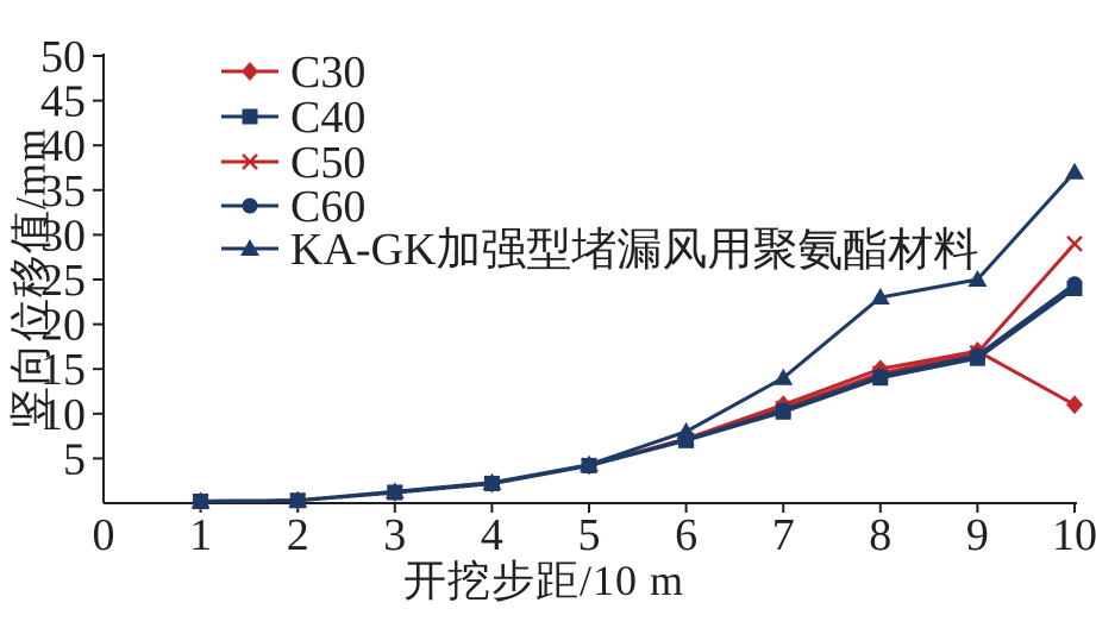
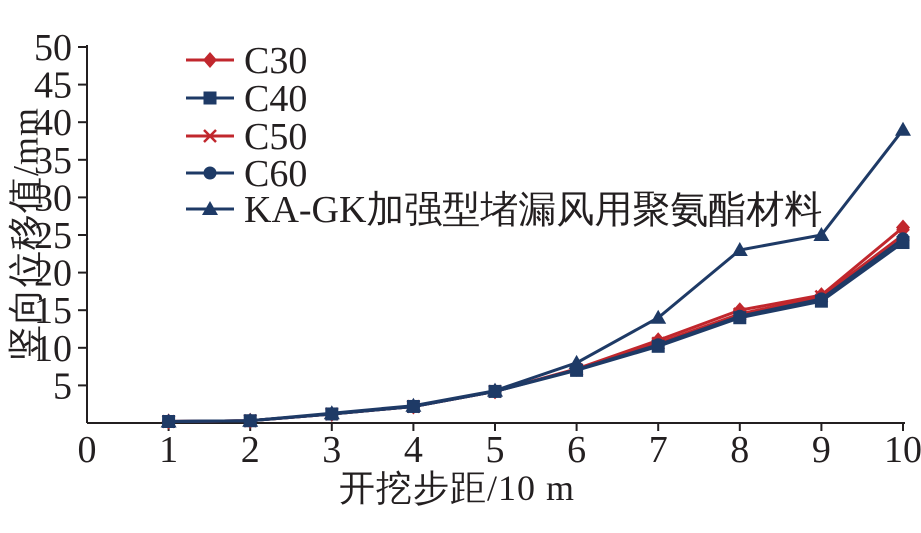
C30/10: 11 -> 26
C50/10: 29 -> 25
KA-GK加强型堵漏风用聚氨酯材料/10: 37 -> 39
